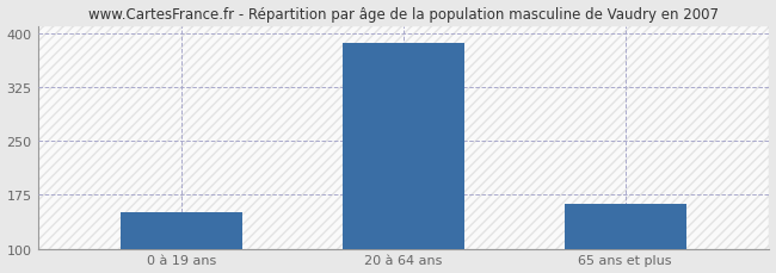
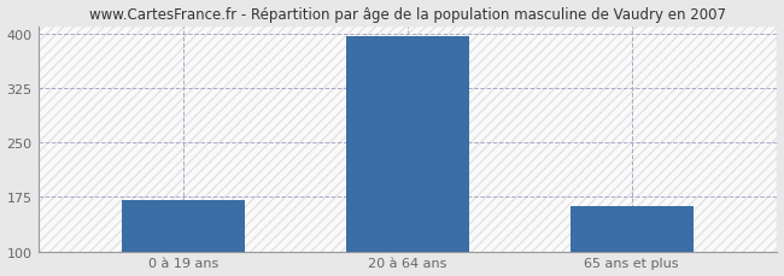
0 à 19 ans: 150 -> 170
20 à 64 ans: 386 -> 396
